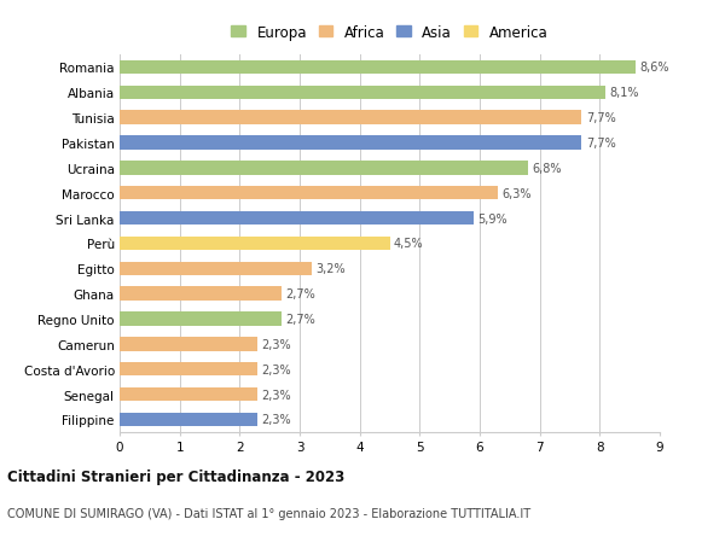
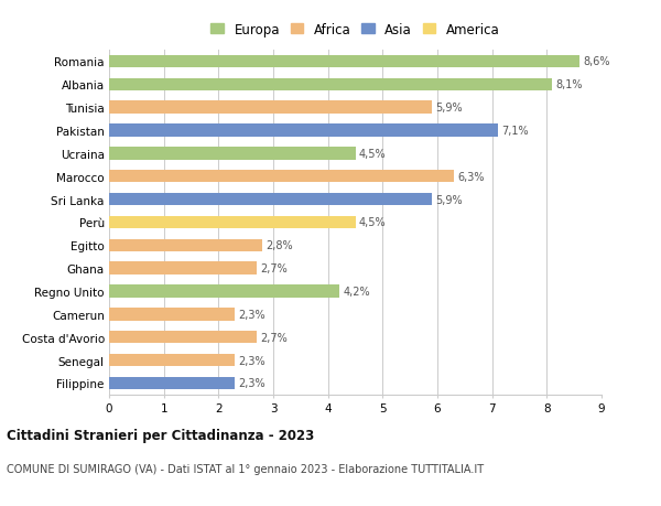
Tunisia: 7,7% -> 5,9%
Pakistan: 7,7% -> 7,1%
Ucraina: 6,8% -> 4,5%
Egitto: 3,2% -> 2,8%
Regno Unito: 2,7% -> 4,2%
Costa d'Avorio: 2,3% -> 2,7%
